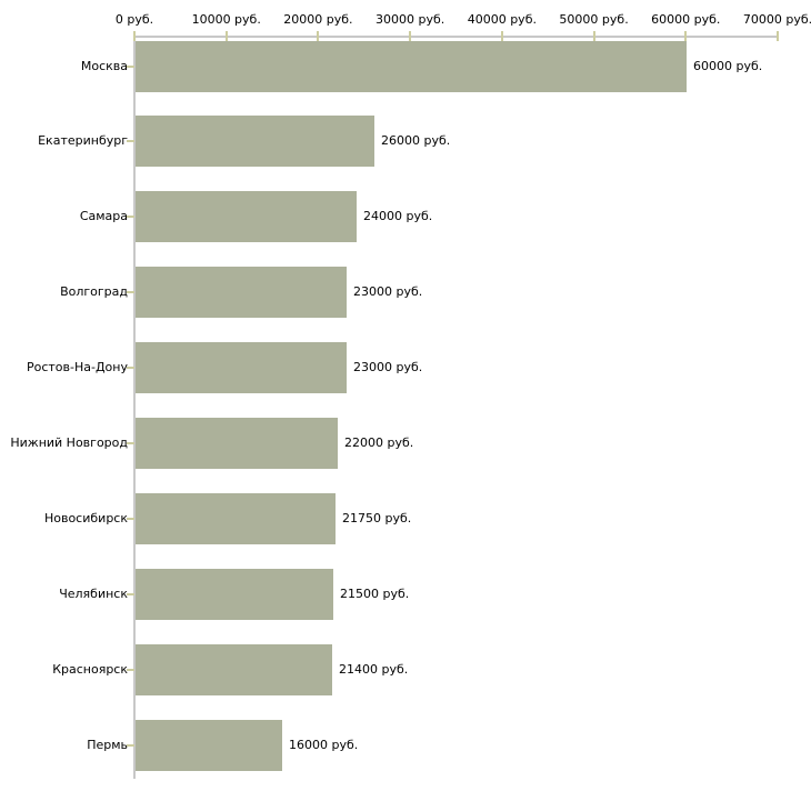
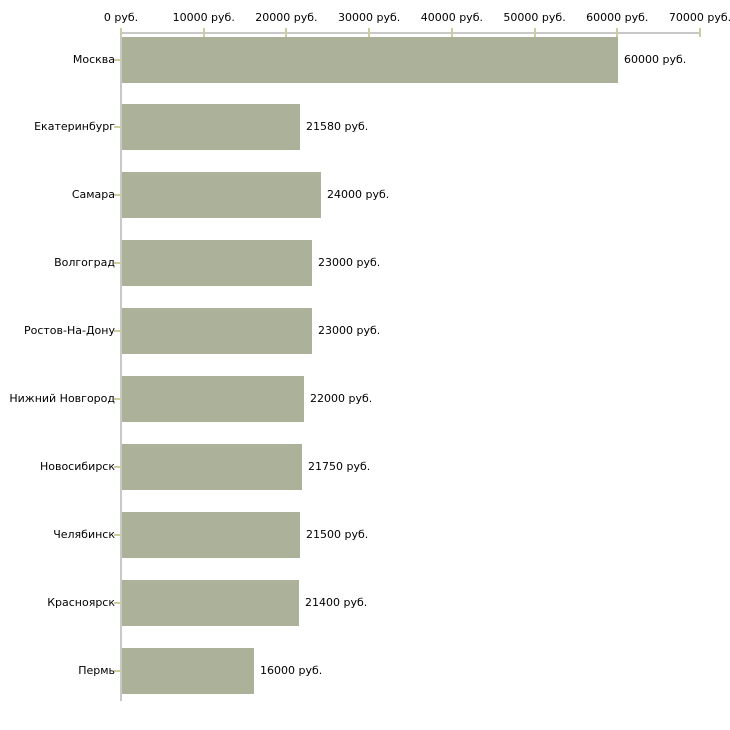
Екатеринбург: 26000 -> 21580
